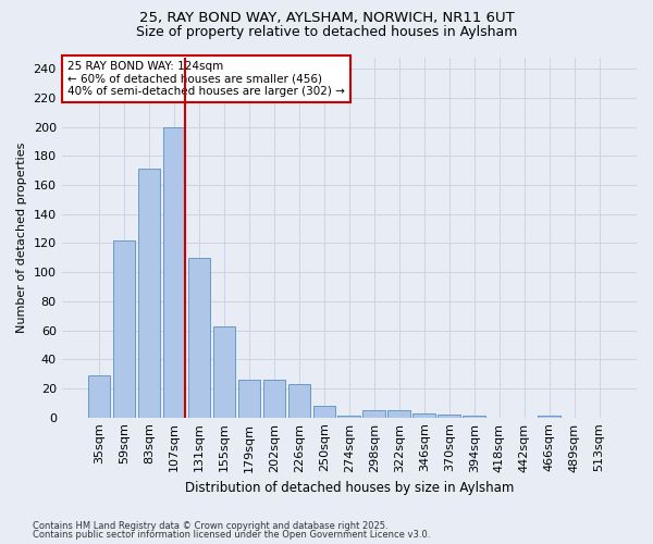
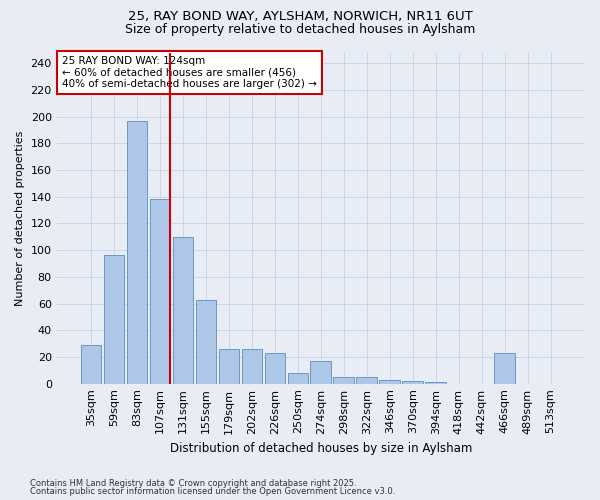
59sqm: 122 -> 96
83sqm: 171 -> 197
107sqm: 200 -> 138
274sqm: 1 -> 17
466sqm: 1 -> 23
